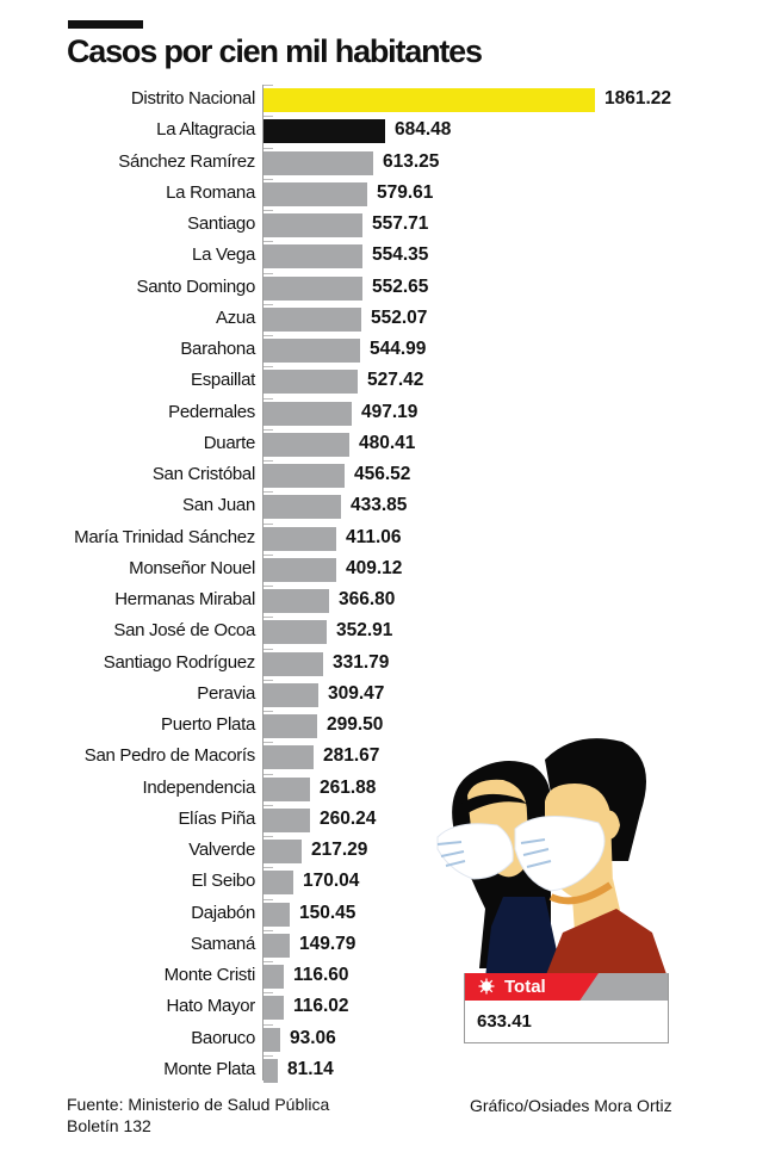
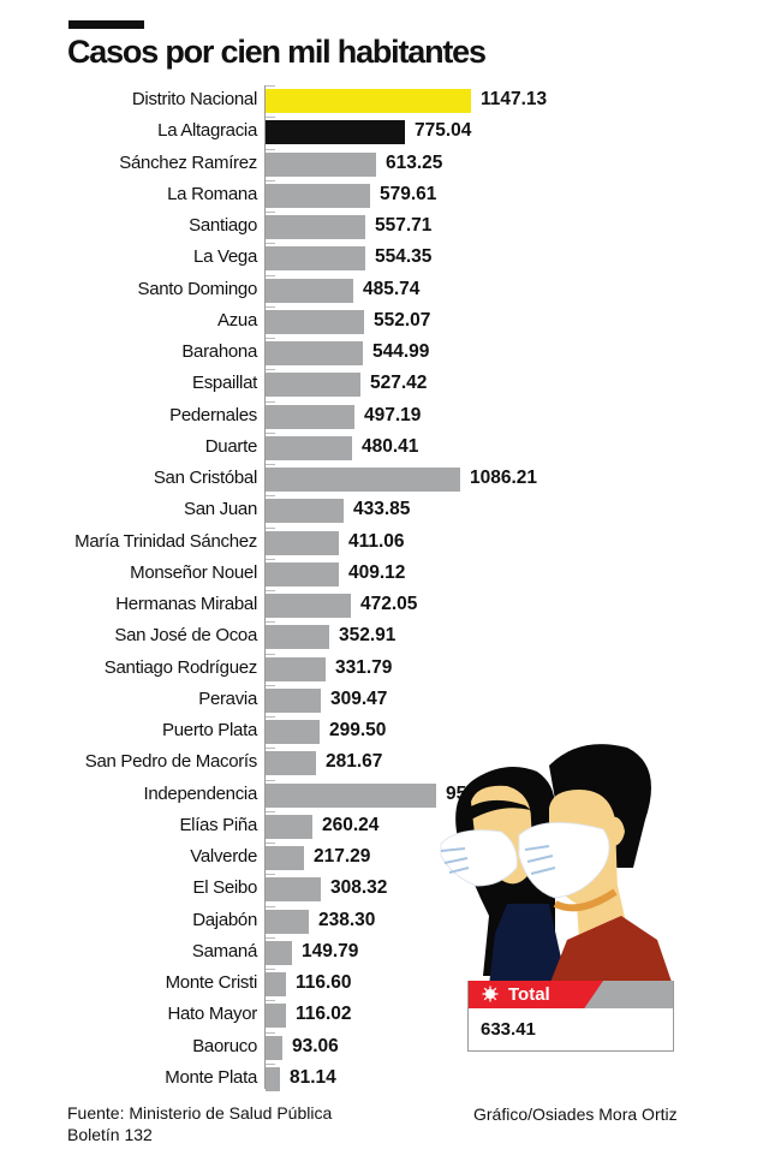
Distrito Nacional: 1861.22 -> 1147.13
La Altagracia: 684.48 -> 775.04
Santo Domingo: 552.65 -> 485.74
San Cristóbal: 456.52 -> 1086.21
Hermanas Mirabal: 366.80 -> 472.05
Independencia: 261.88 -> 950.30
El Seibo: 170.04 -> 308.32
Dajabón: 150.45 -> 238.30
